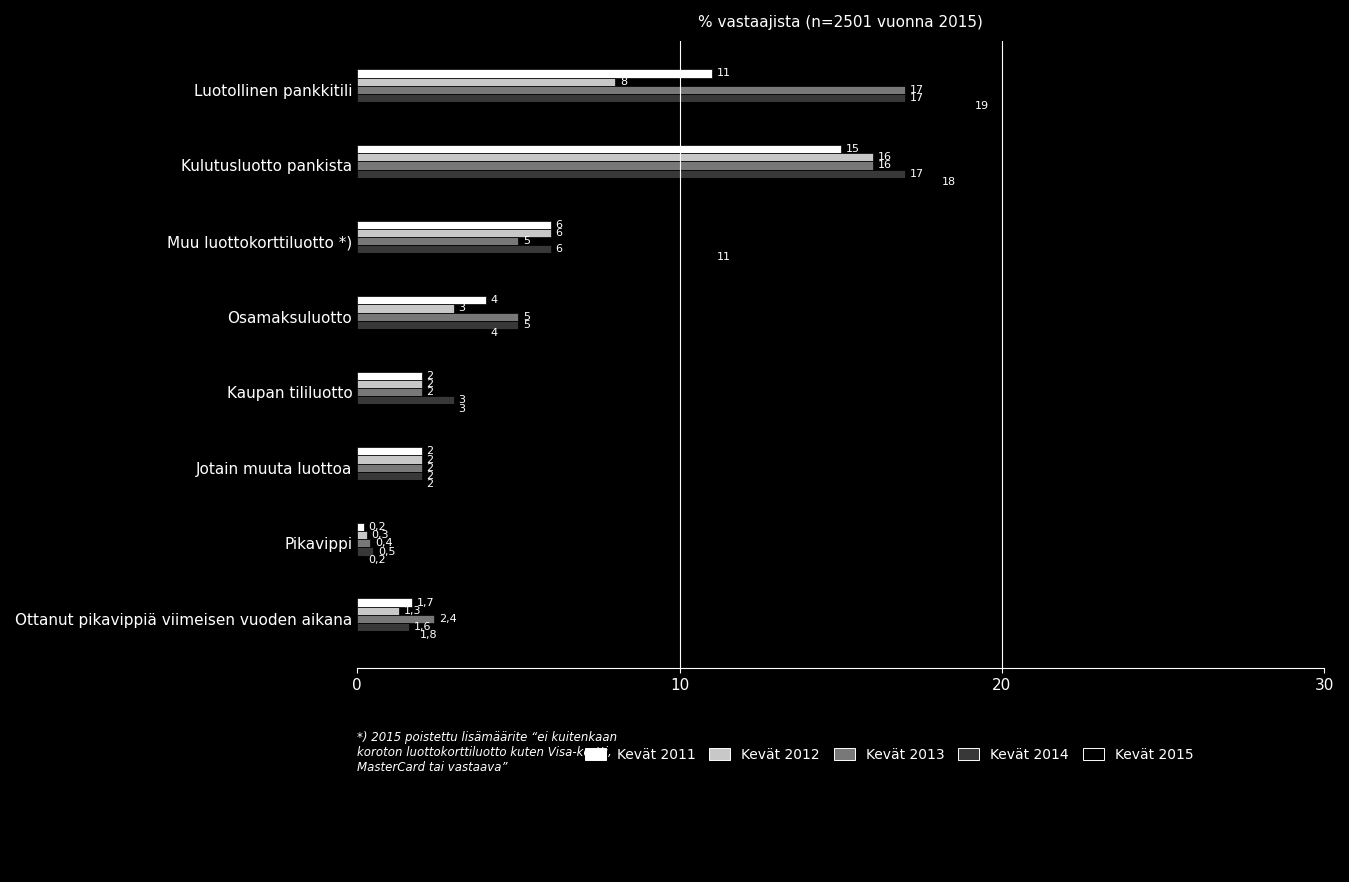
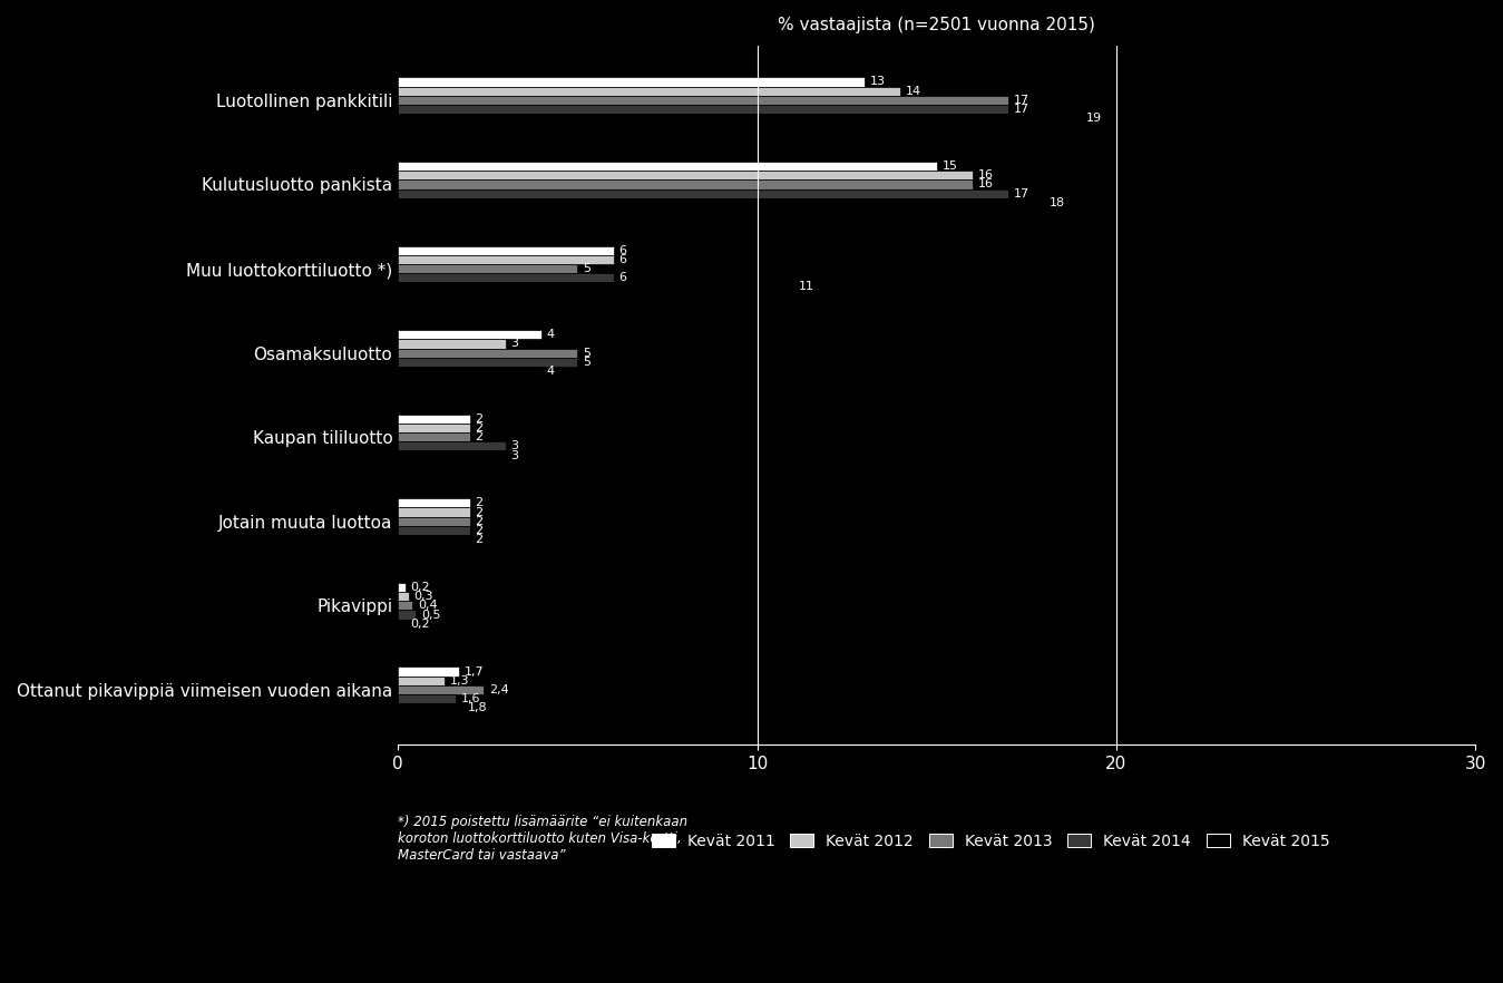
Kevät 2011/Luotollinen pankkitili: 11 -> 13
Kevät 2012/Luotollinen pankkitili: 8 -> 14
